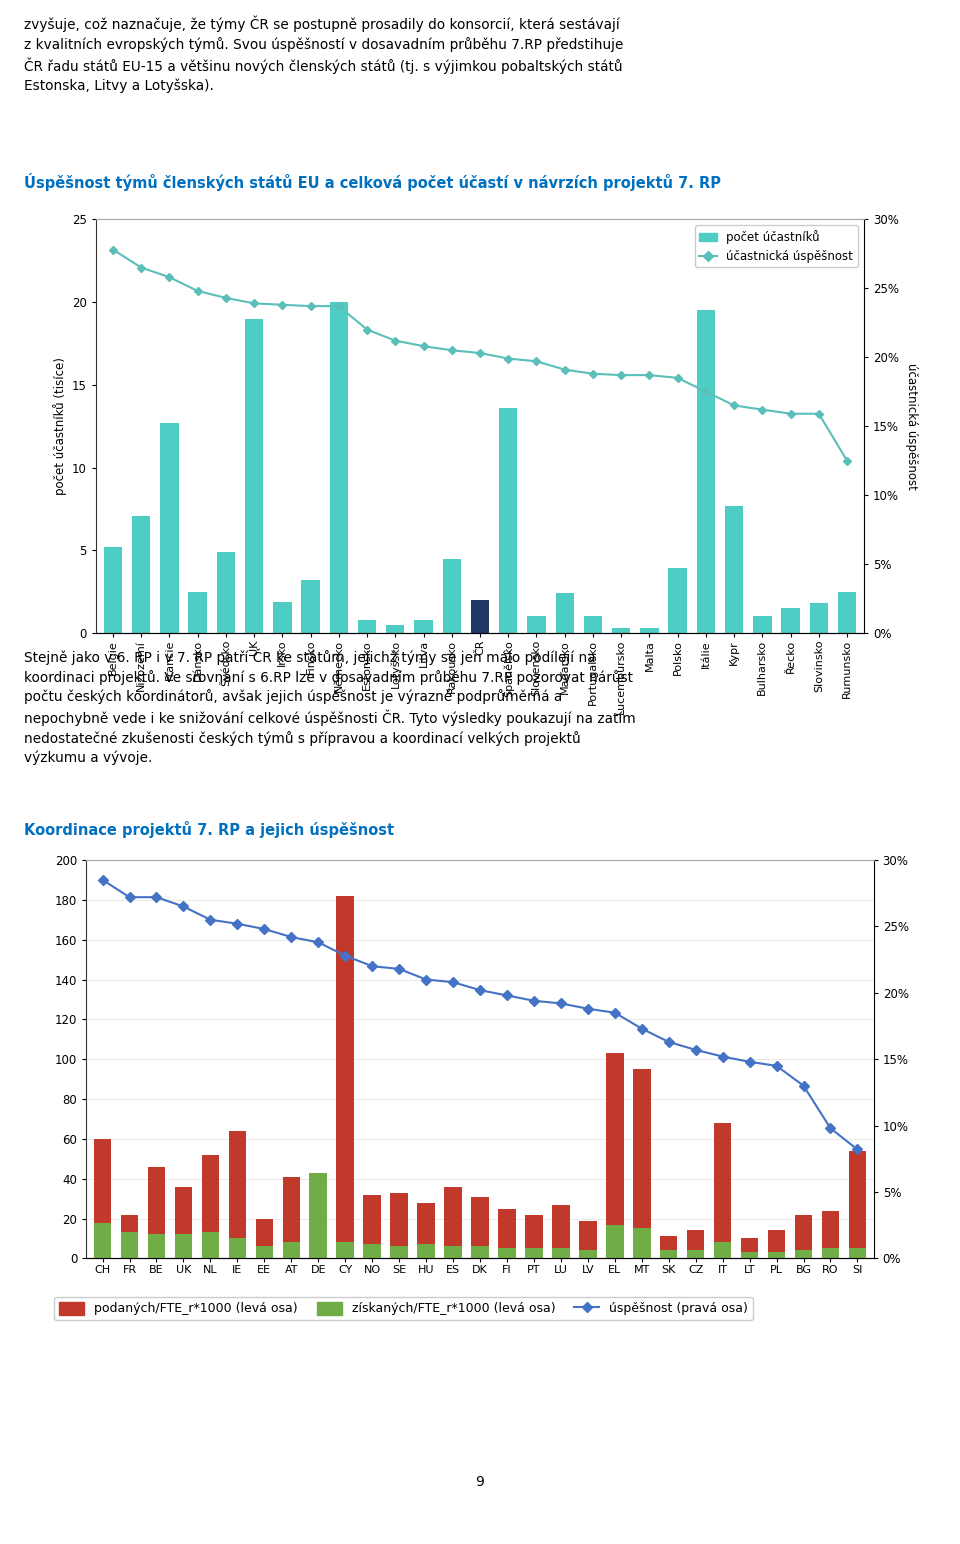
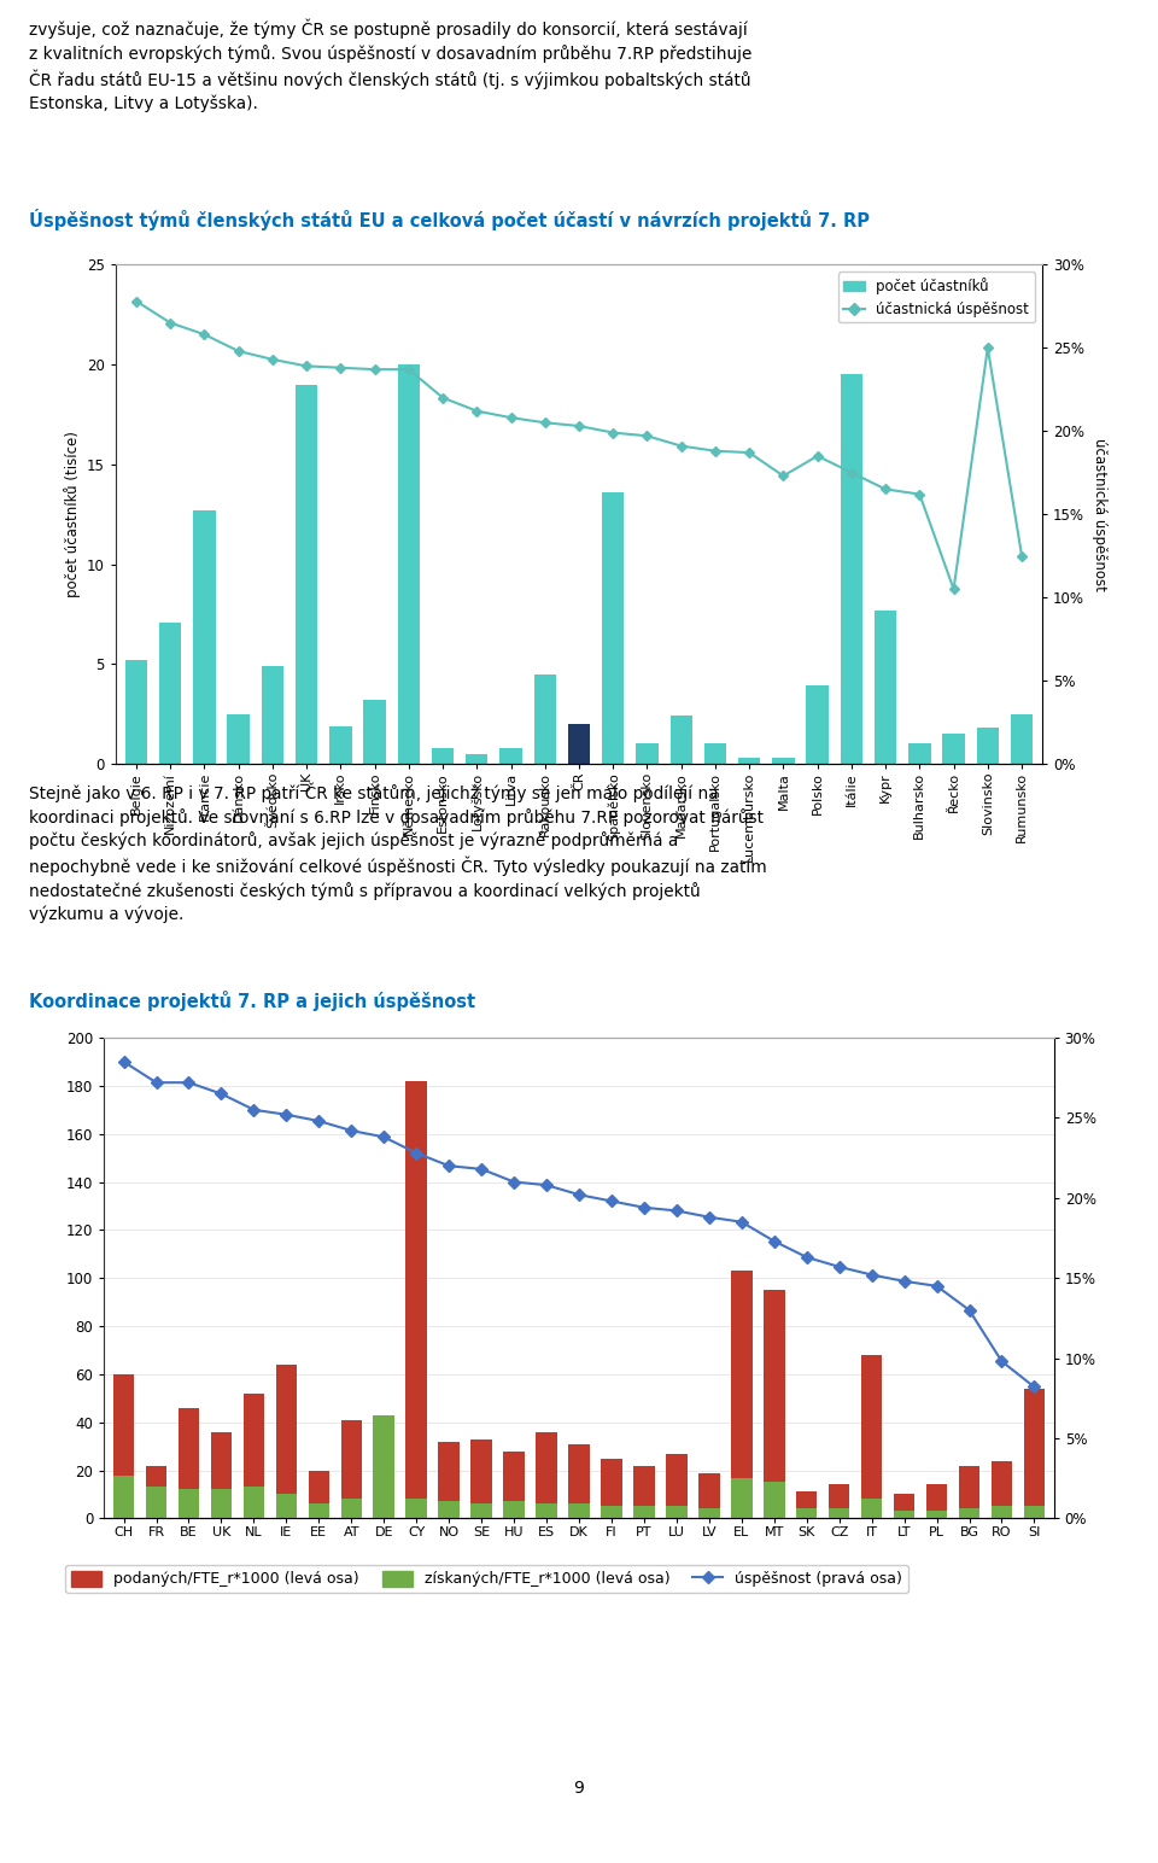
účastnická úspěšnost/Malta: 18.7% -> 17.3%
účastnická úspěšnost/Řecko: 15.9% -> 10.5%
účastnická úspěšnost/Slovinsko: 15.9% -> 25.0%
